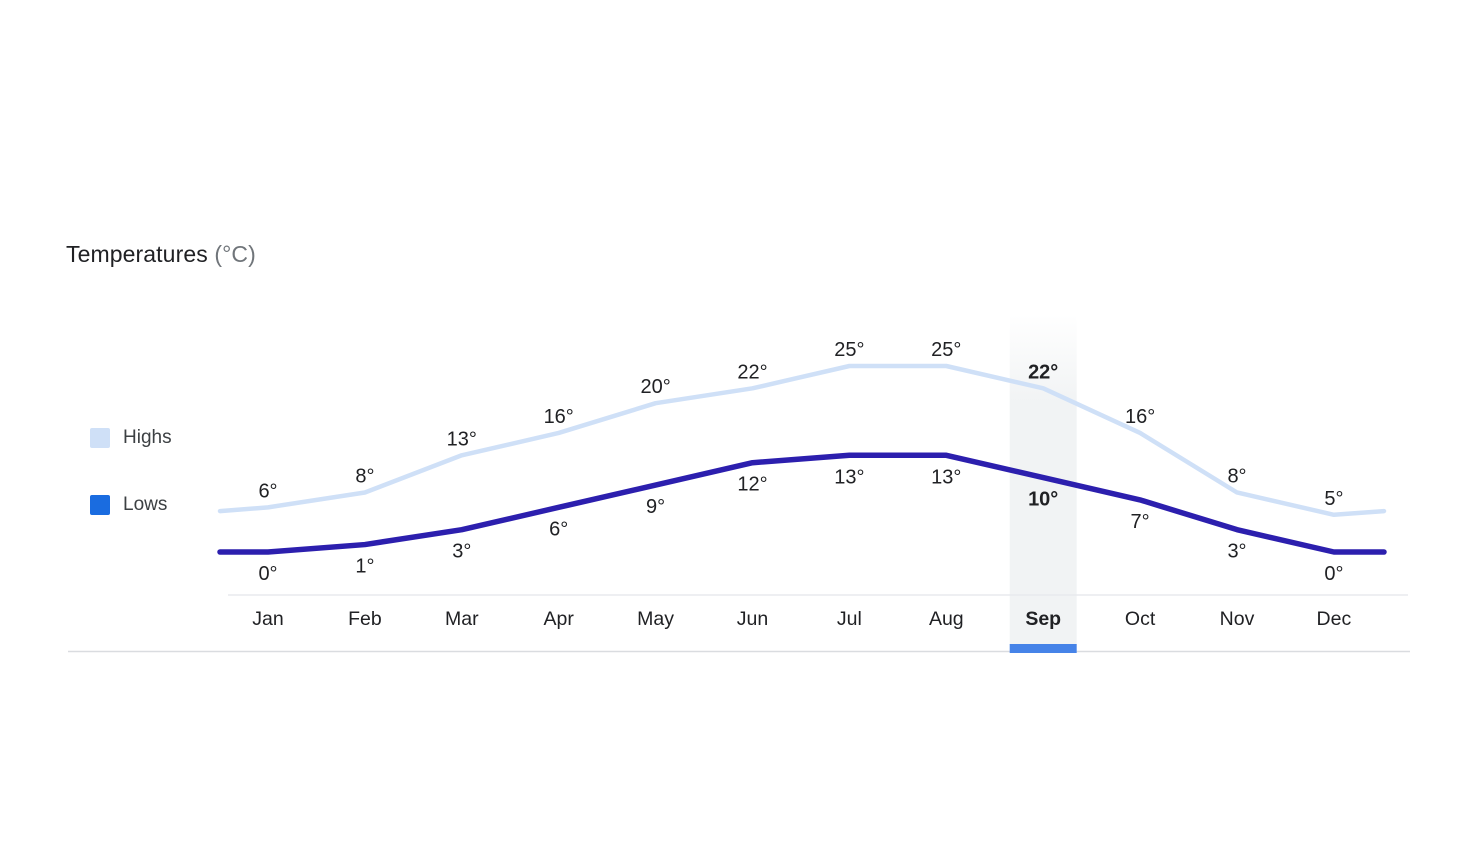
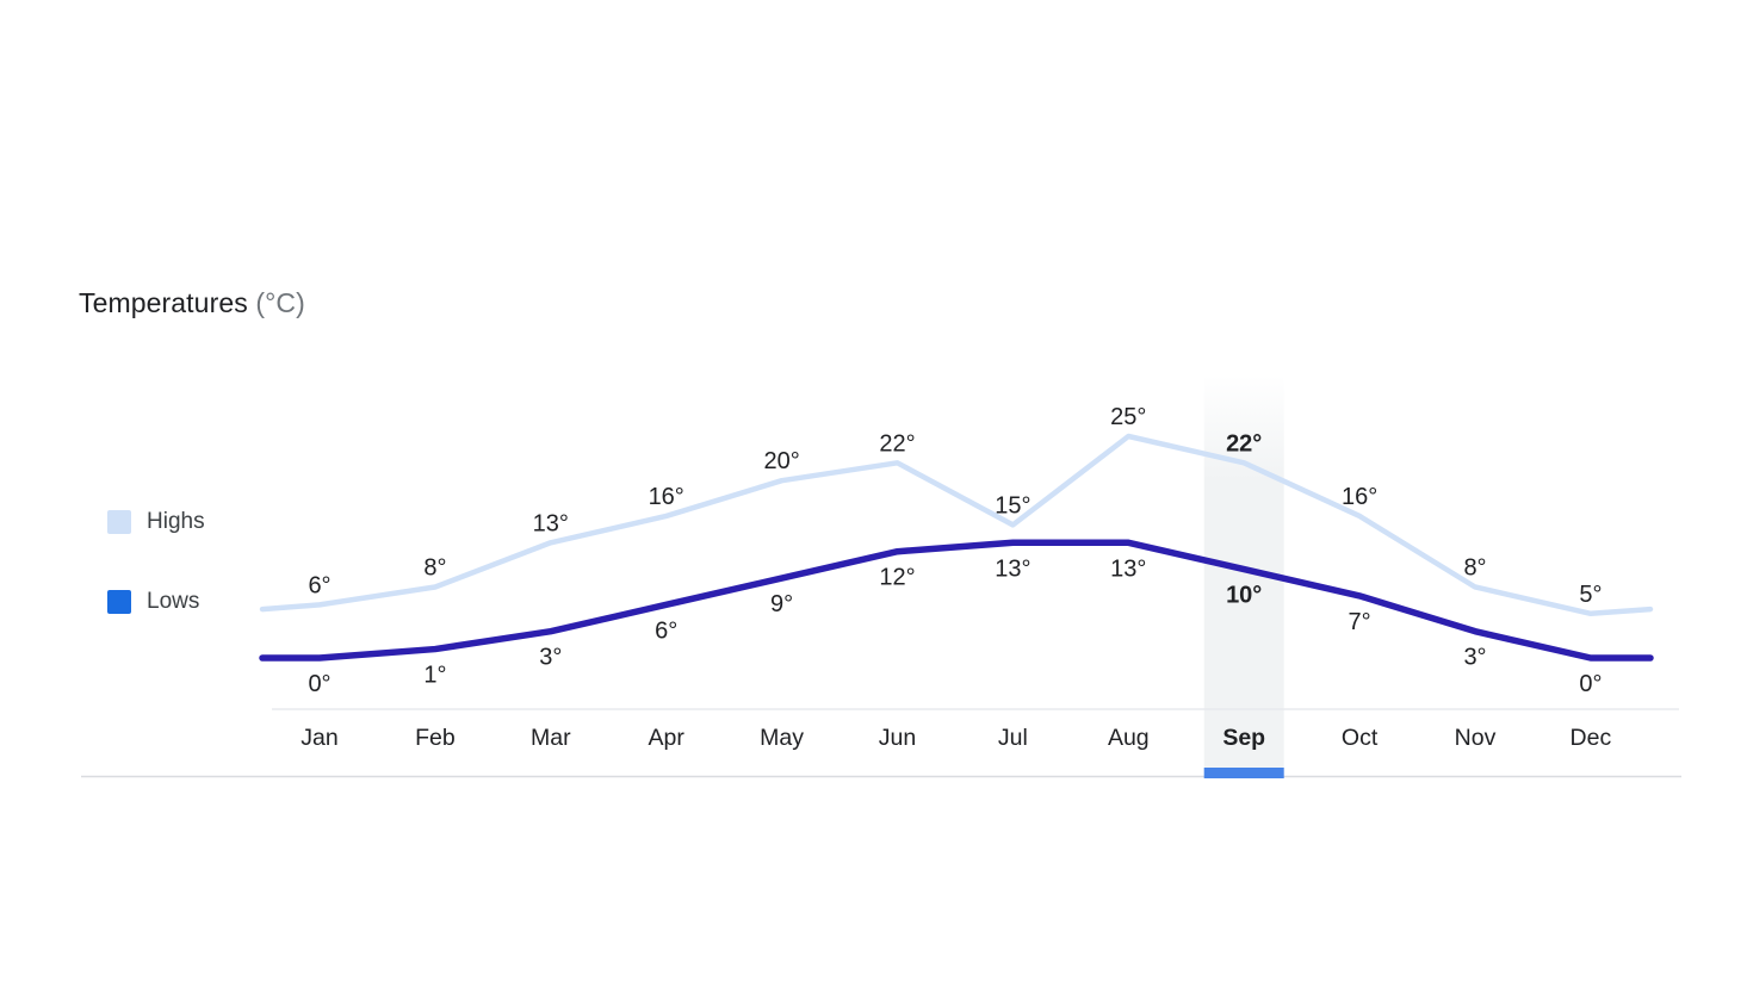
Highs/Jul: 25° -> 15°
